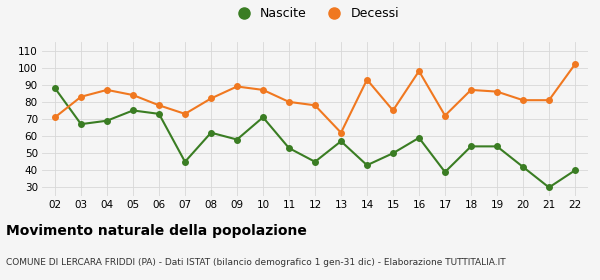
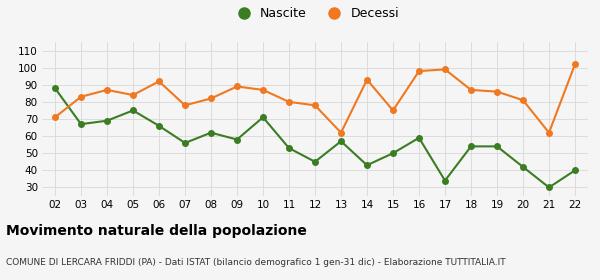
Nascite/06: 73 -> 66
Decessi/06: 78 -> 92
Nascite/07: 45 -> 56
Decessi/07: 73 -> 78
Nascite/17: 39 -> 34
Decessi/17: 72 -> 99
Decessi/21: 81 -> 62
